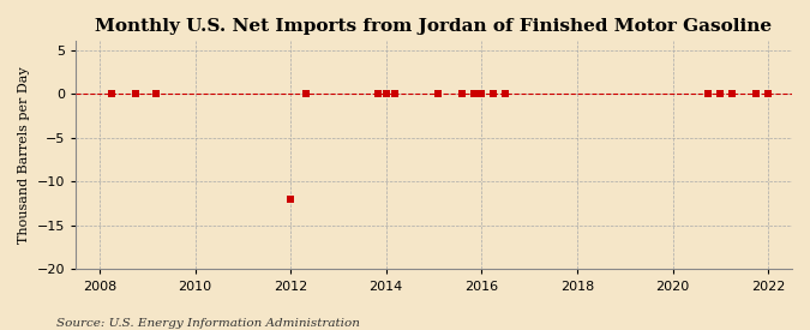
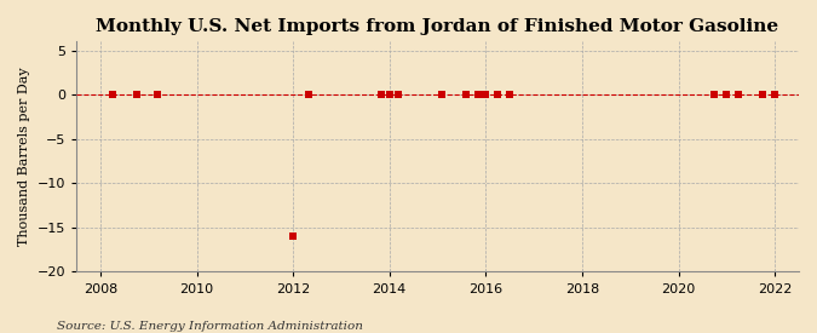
2012: -12 -> -16
